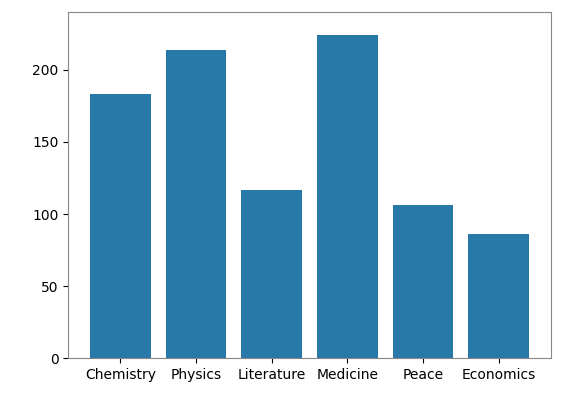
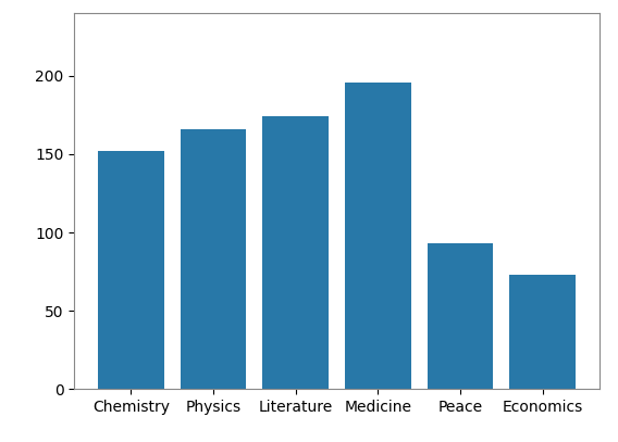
Chemistry: 183 -> 152
Physics: 214 -> 166
Literature: 117 -> 174
Medicine: 224 -> 196
Peace: 106 -> 93
Economics: 86 -> 73
